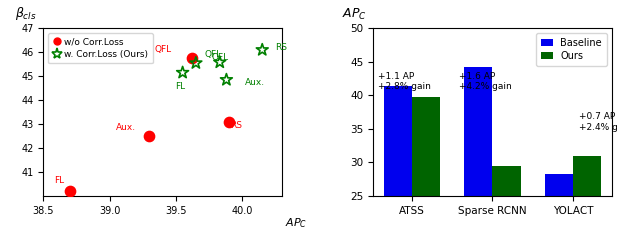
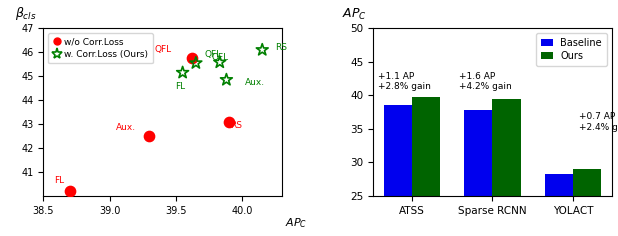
Baseline/ATSS: 41.4 -> 38.6
Baseline/Sparse RCNN: 44.2 -> 37.8
Ours/Sparse RCNN: 29.4 -> 39.4
Ours/YOLACT: 31.0 -> 29.0
